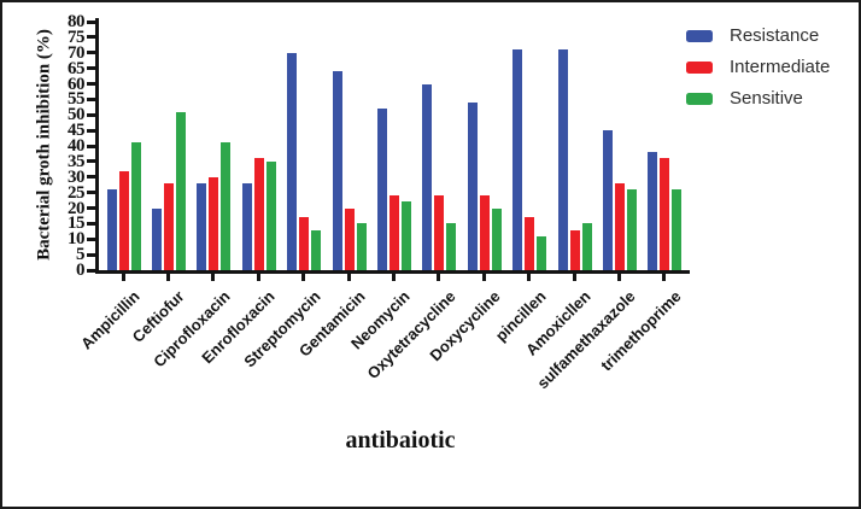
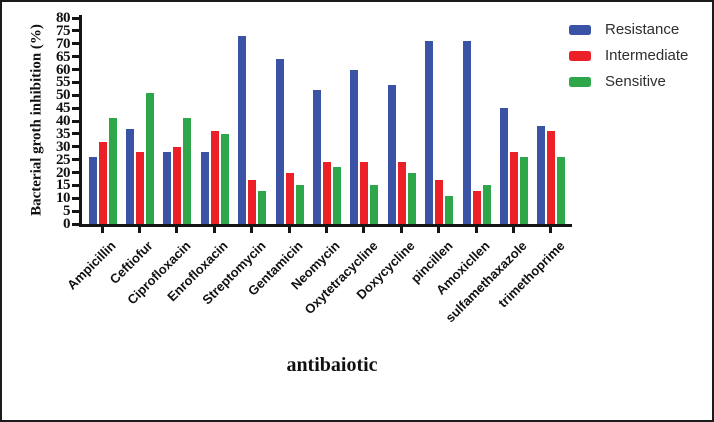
Resistance/Ceftiofur: 20 -> 37
Resistance/Streptomycin: 70 -> 73
